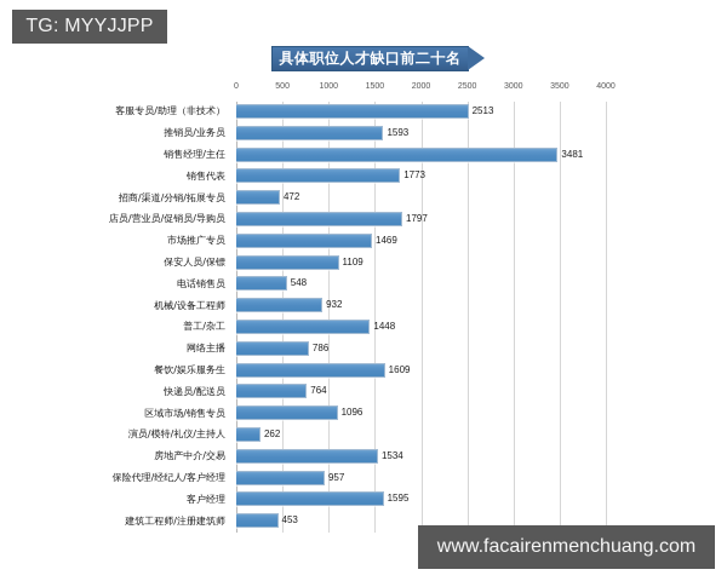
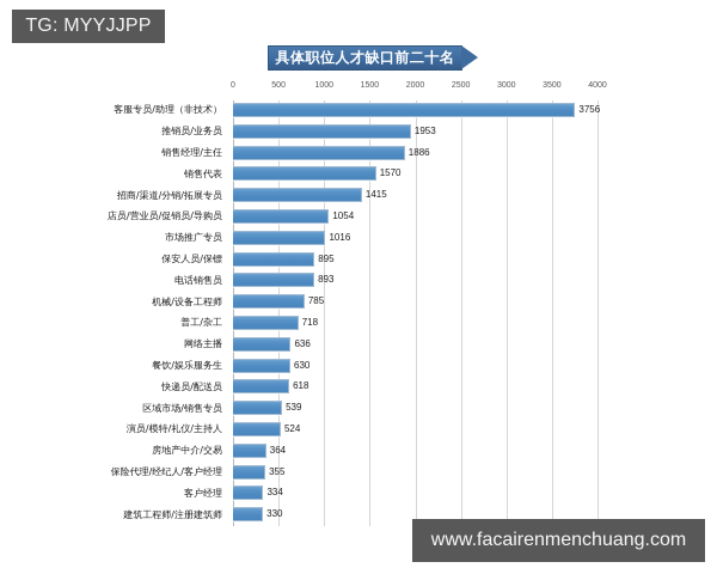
客服专员/助理（非技术）: 2513 -> 3756
推销员/业务员: 1593 -> 1953
销售经理/主任: 3481 -> 1886
销售代表: 1773 -> 1570
招商/渠道/分销/拓展专员: 472 -> 1415
店员/营业员/促销员/导购员: 1797 -> 1054
市场推广专员: 1469 -> 1016
保安人员/保镖: 1109 -> 895
电话销售员: 548 -> 893
机械/设备工程师: 932 -> 785
普工/杂工: 1448 -> 718
网络主播: 786 -> 636
餐饮/娱乐服务生: 1609 -> 630
快递员/配送员: 764 -> 618
区域市场/销售专员: 1096 -> 539
演员/模特/礼仪/主持人: 262 -> 524
房地产中介/交易: 1534 -> 364
保险代理/经纪人/客户经理: 957 -> 355
客户经理: 1595 -> 334
建筑工程师/注册建筑师: 453 -> 330
